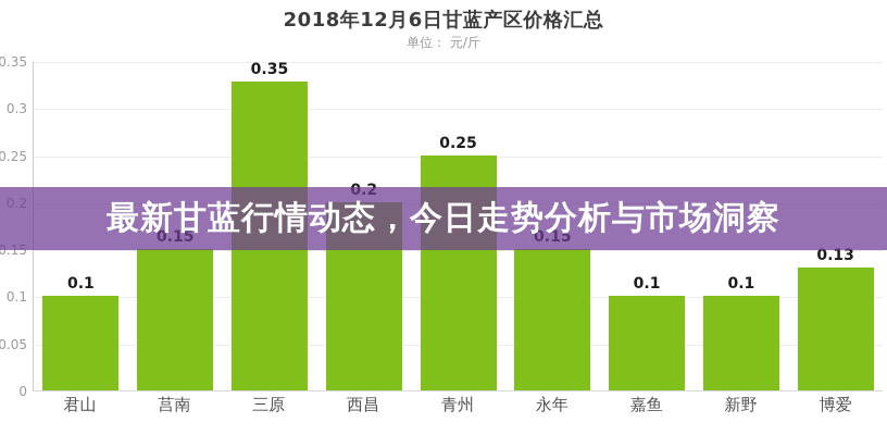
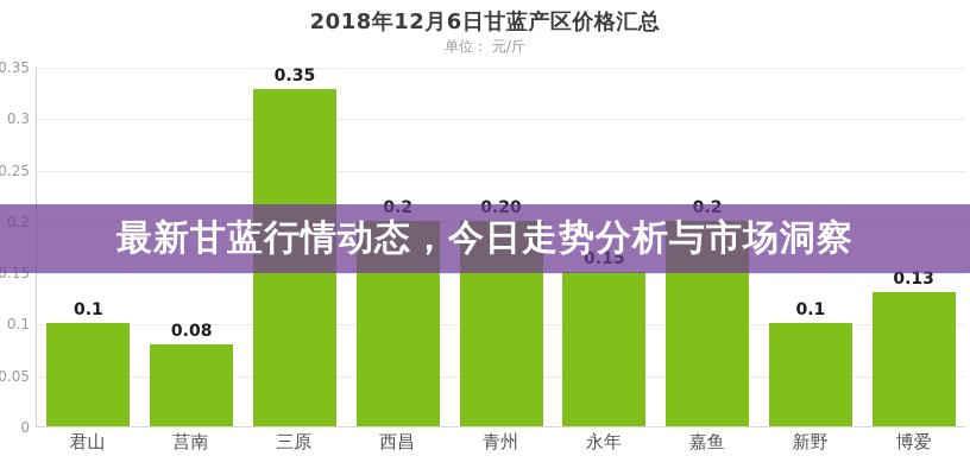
莒南: 0.15 -> 0.08
青州: 0.25 -> 0.20
嘉鱼: 0.1 -> 0.2
